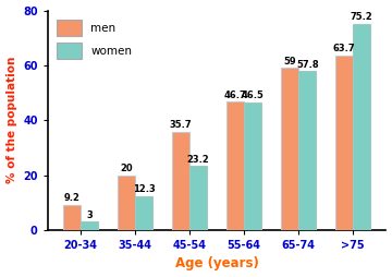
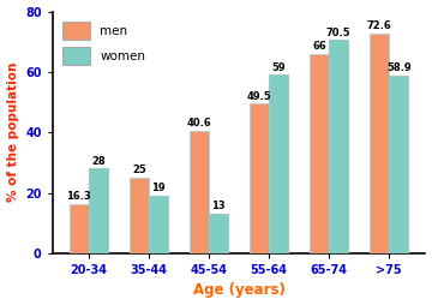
men/20-34: 9.2 -> 16.3
women/20-34: 3 -> 28
men/35-44: 20 -> 25
women/35-44: 12.3 -> 19
men/45-54: 35.7 -> 40.6
women/45-54: 23.2 -> 13
men/55-64: 46.7 -> 49.5
women/55-64: 46.5 -> 59.0
men/65-74: 59 -> 66
women/65-74: 57.8 -> 70.5
men/>75: 63.7 -> 72.6
women/>75: 75.2 -> 58.9
